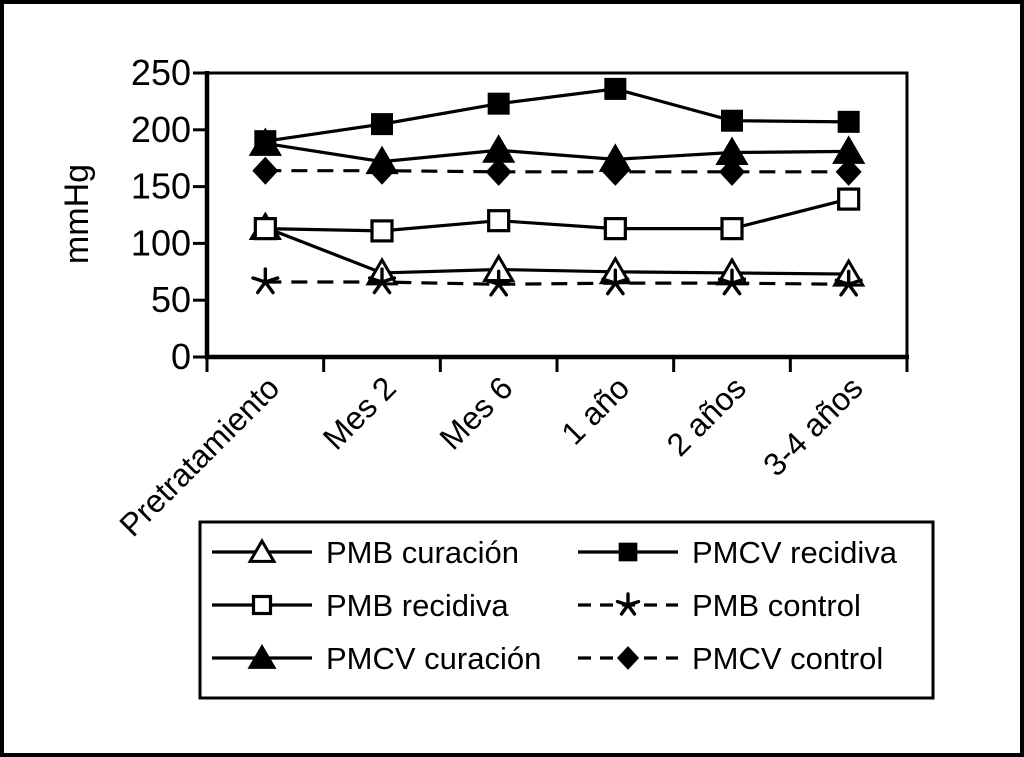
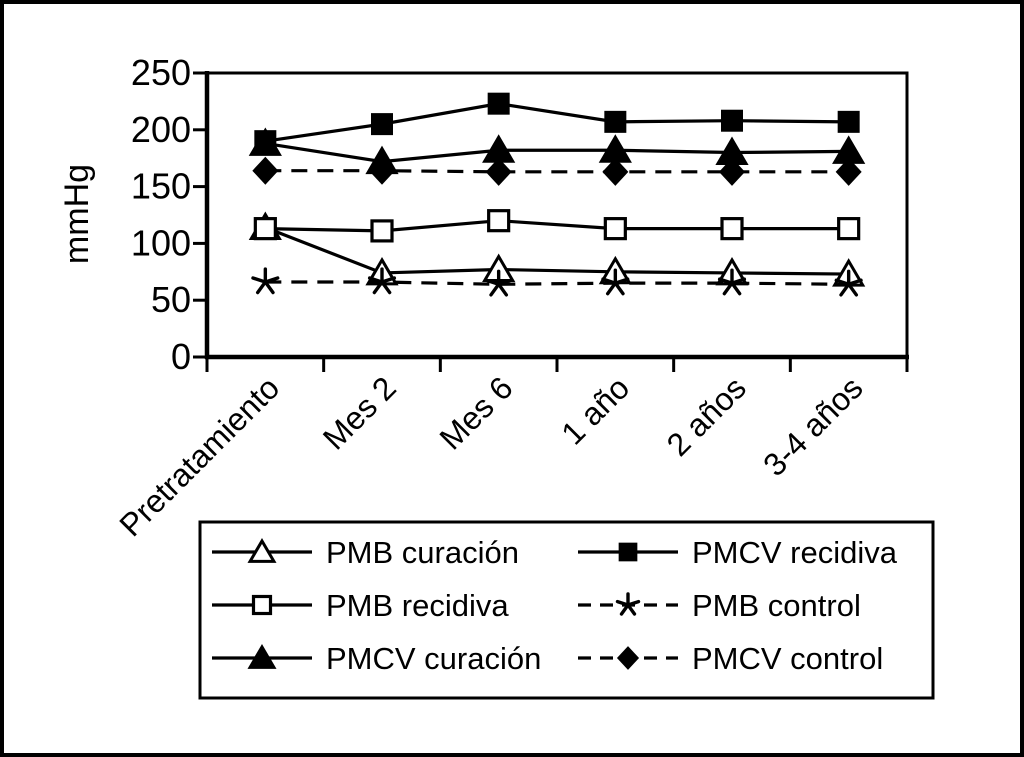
PMCV curación/1 año: 174 -> 182
PMCV recidiva/1 año: 236 -> 207
PMB recidiva/3-4 años: 139 -> 113
